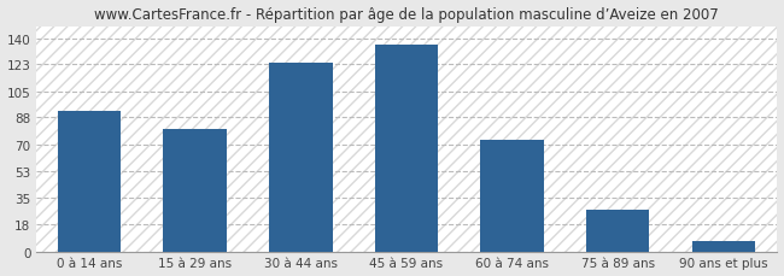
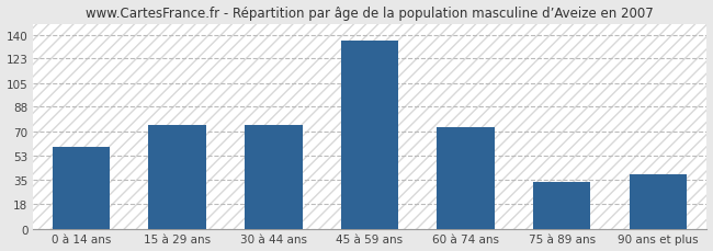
0 à 14 ans: 92 -> 59
15 à 29 ans: 80 -> 75
30 à 44 ans: 124 -> 75
75 à 89 ans: 27 -> 34
90 ans et plus: 7 -> 39
